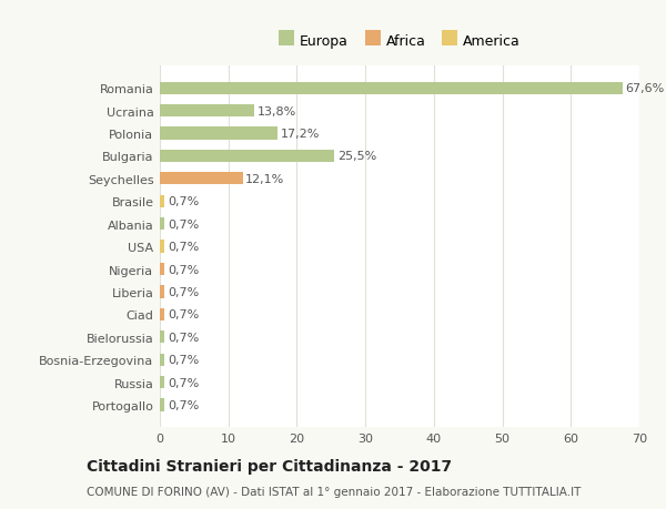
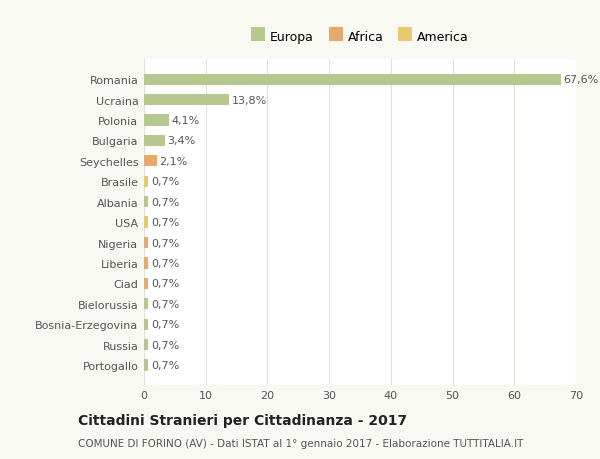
Polonia: 17,2% -> 4,1%
Bulgaria: 25,5% -> 3,4%
Seychelles: 12,1% -> 2,1%
